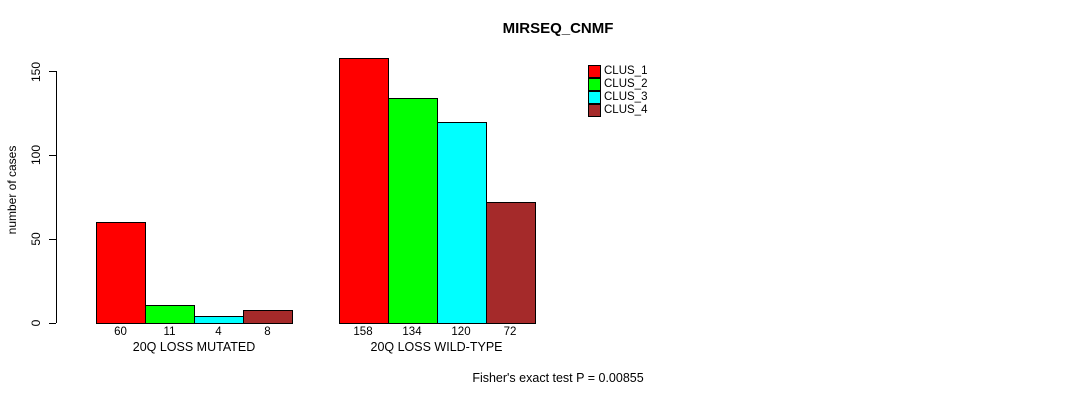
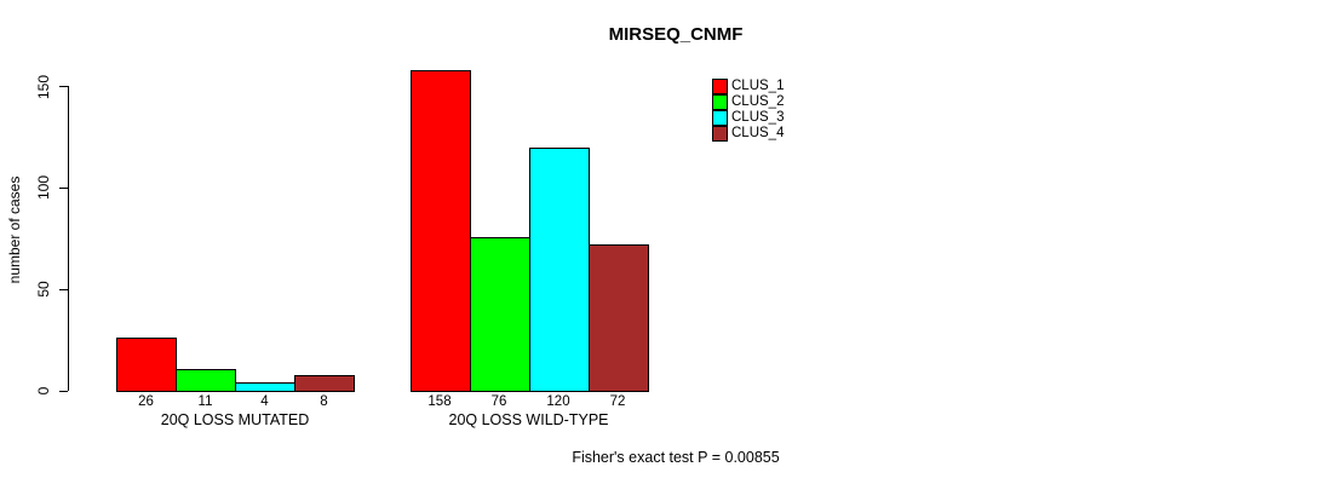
CLUS_1/20Q LOSS MUTATED: 60 -> 26
CLUS_2/20Q LOSS WILD-TYPE: 134 -> 76
